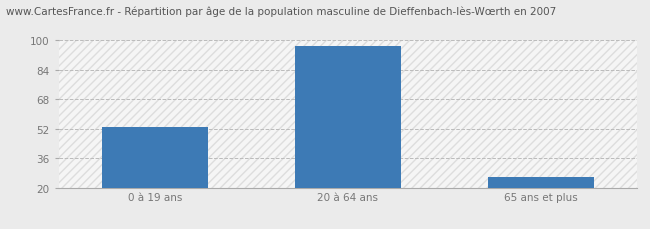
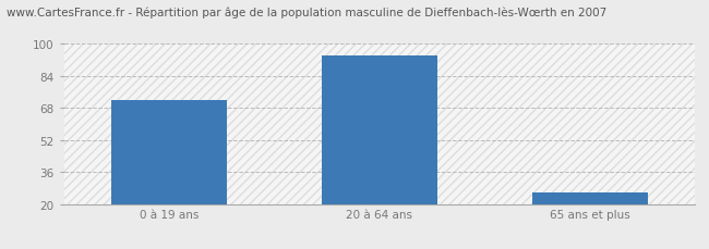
0 à 19 ans: 53 -> 72
20 à 64 ans: 97 -> 94
